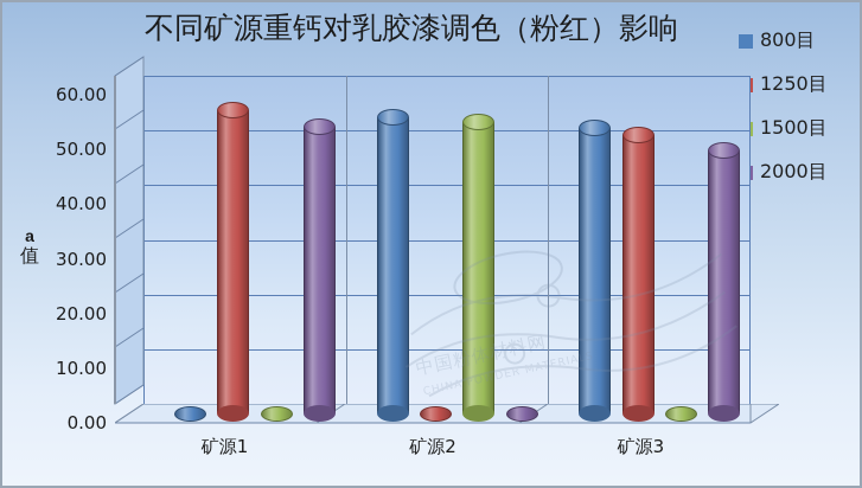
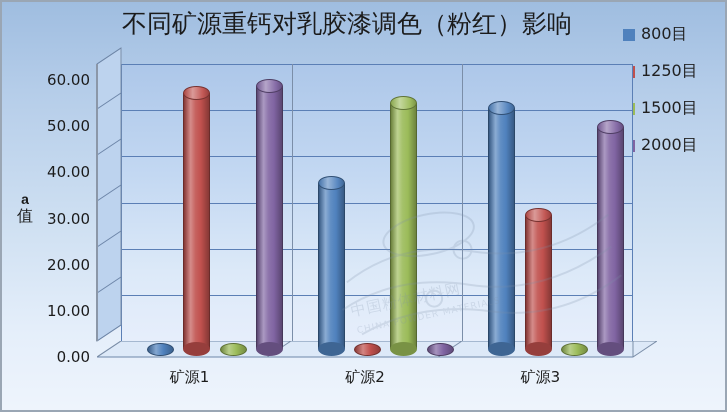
2000目/矿源1: 52 -> 57
800目/矿源2: 54 -> 36
1250目/矿源3: 51 -> 29
